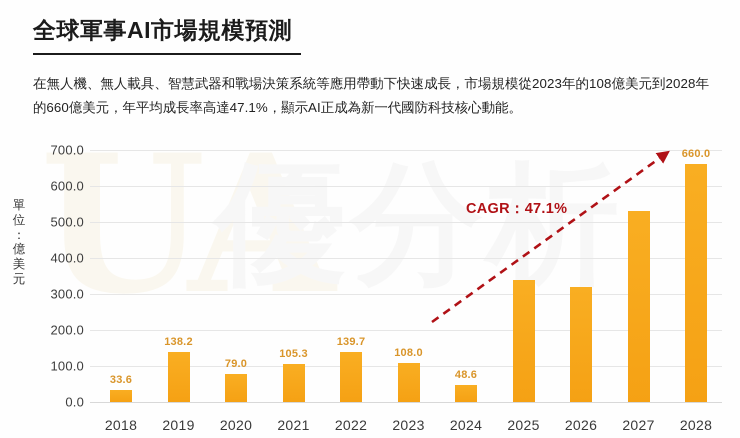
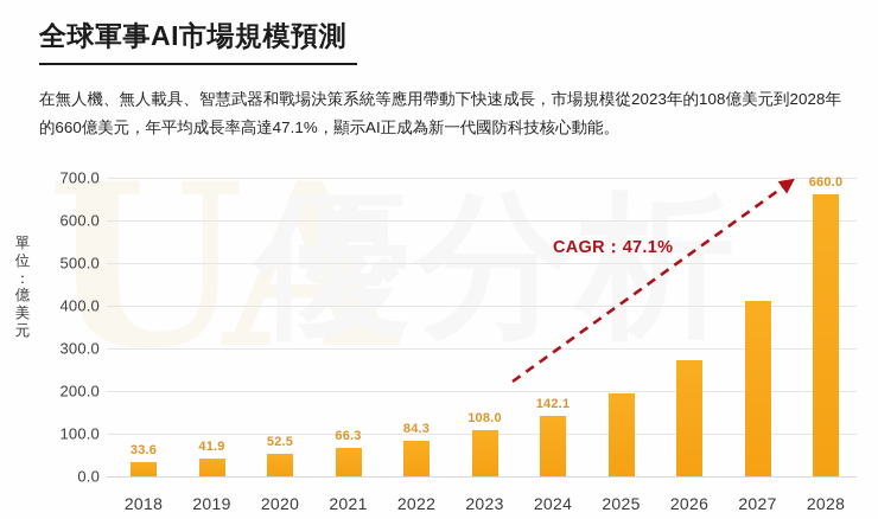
2019: 138.2 -> 41.9
2020: 79.0 -> 52.5
2021: 105.3 -> 66.3
2022: 139.7 -> 84.3
2024: 48.6 -> 142.1
2025: 340 -> 190
2026: 320 -> 270
2027: 530 -> 410
